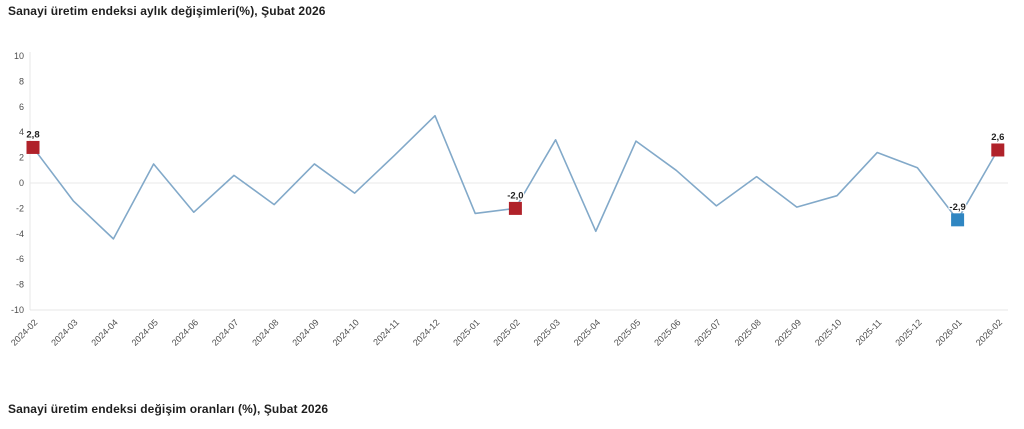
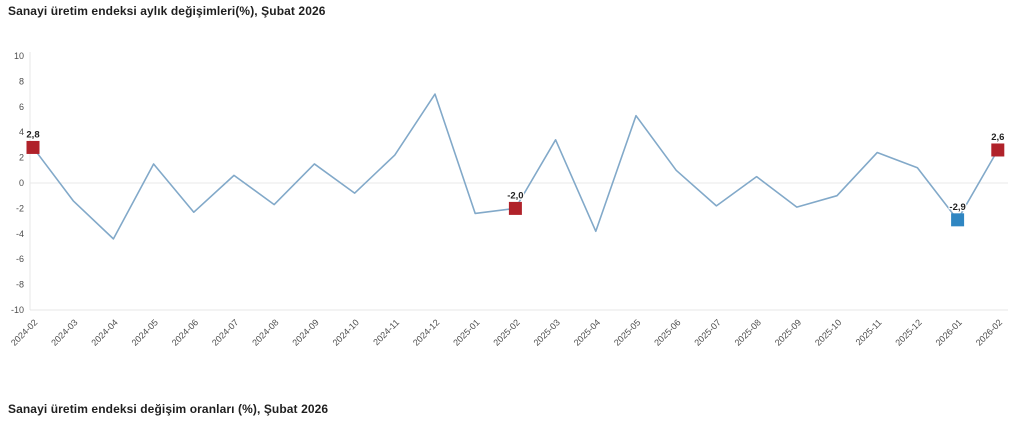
2024-12: 5.3 -> 7.0
2025-05: 3.3 -> 5.3
